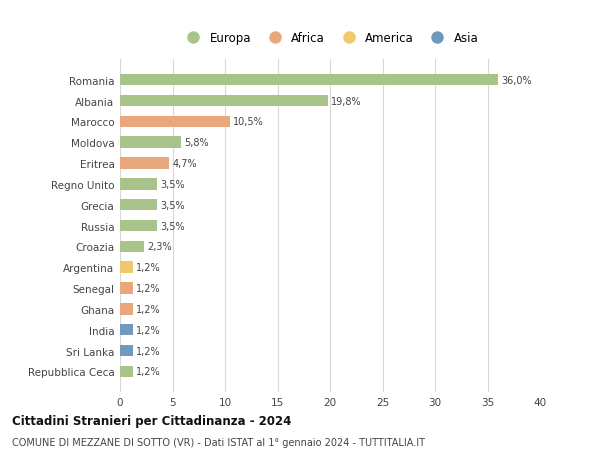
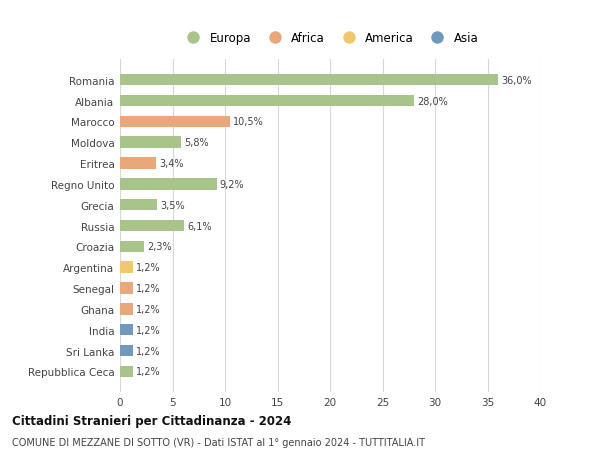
Albania: 19,8% -> 28,0%
Eritrea: 4,7% -> 3,4%
Regno Unito: 3,5% -> 9,2%
Russia: 3,5% -> 6,1%
